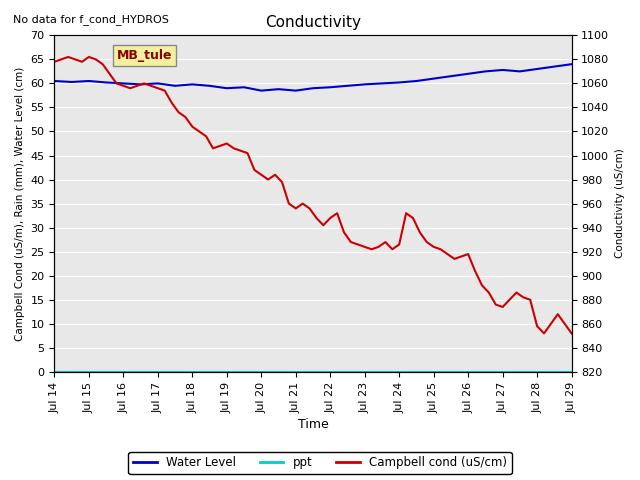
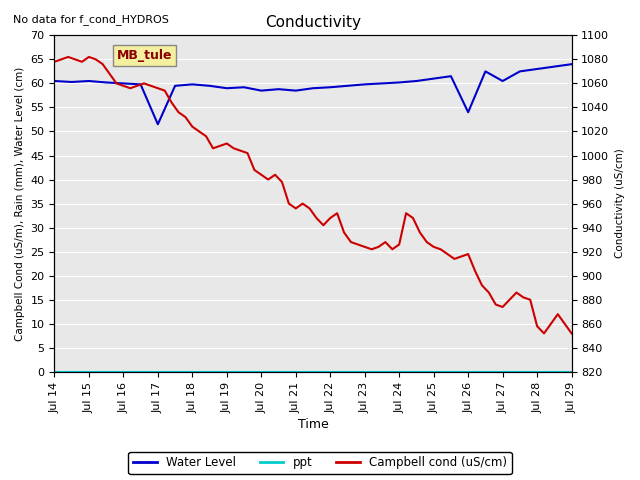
Water Level/Jul 17: 60.0 -> 51.5
Water Level/Jul 26: 62.0 -> 54.0
Water Level/Jul 27: 62.8 -> 60.5
